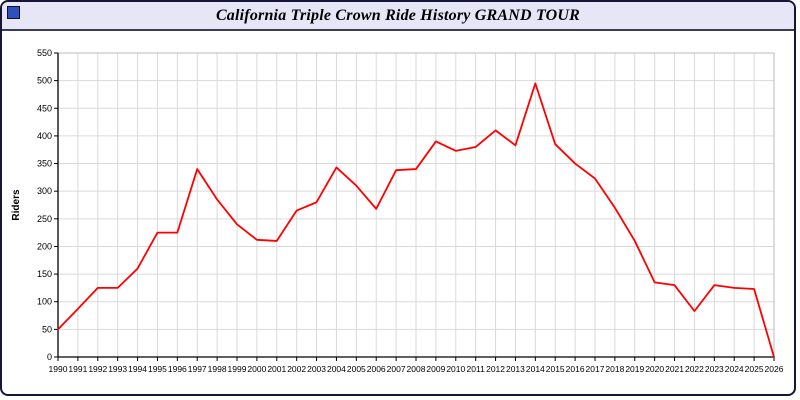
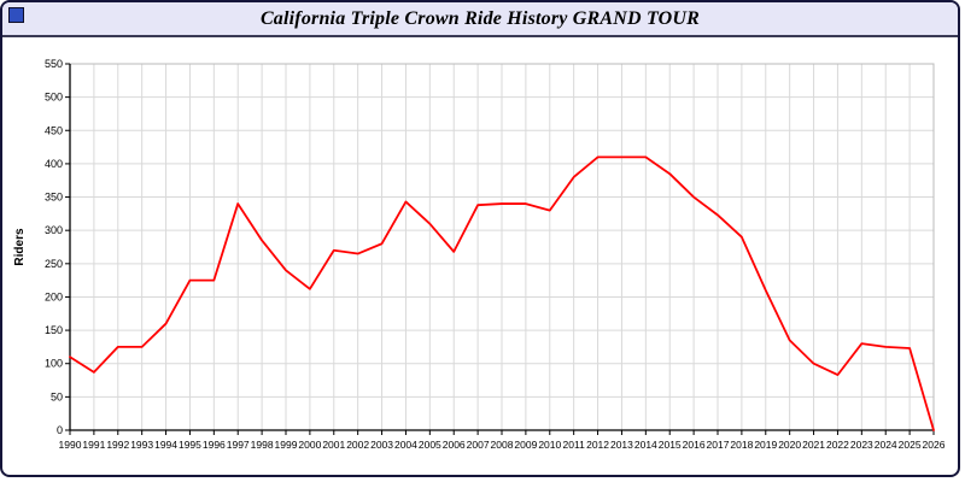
1990: 50 -> 110
2001: 210 -> 270
2009: 390 -> 340
2010: 370 -> 330
2013: 380 -> 410
2014: 500 -> 410
2018: 270 -> 290
2021: 130 -> 100
